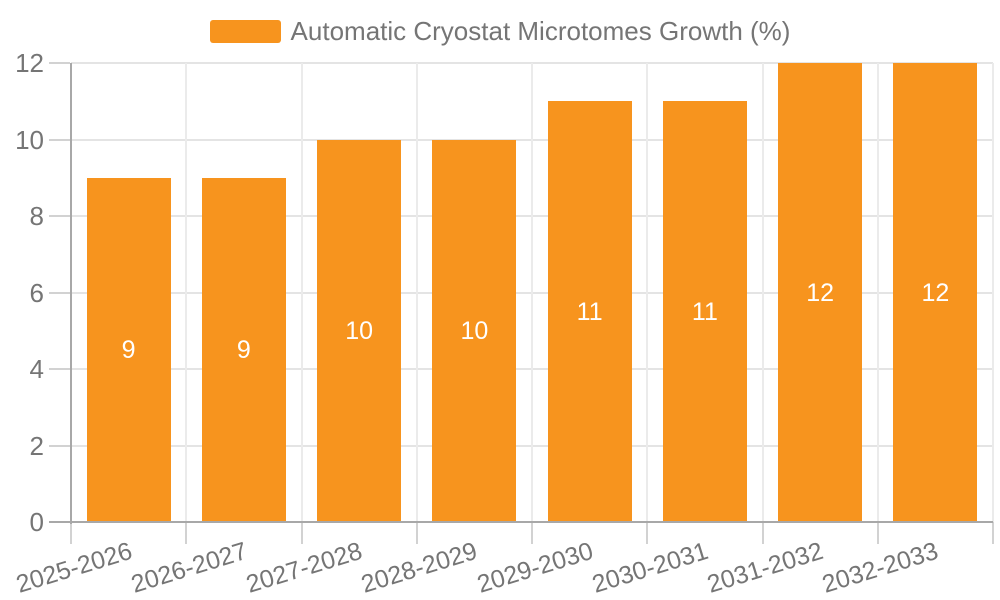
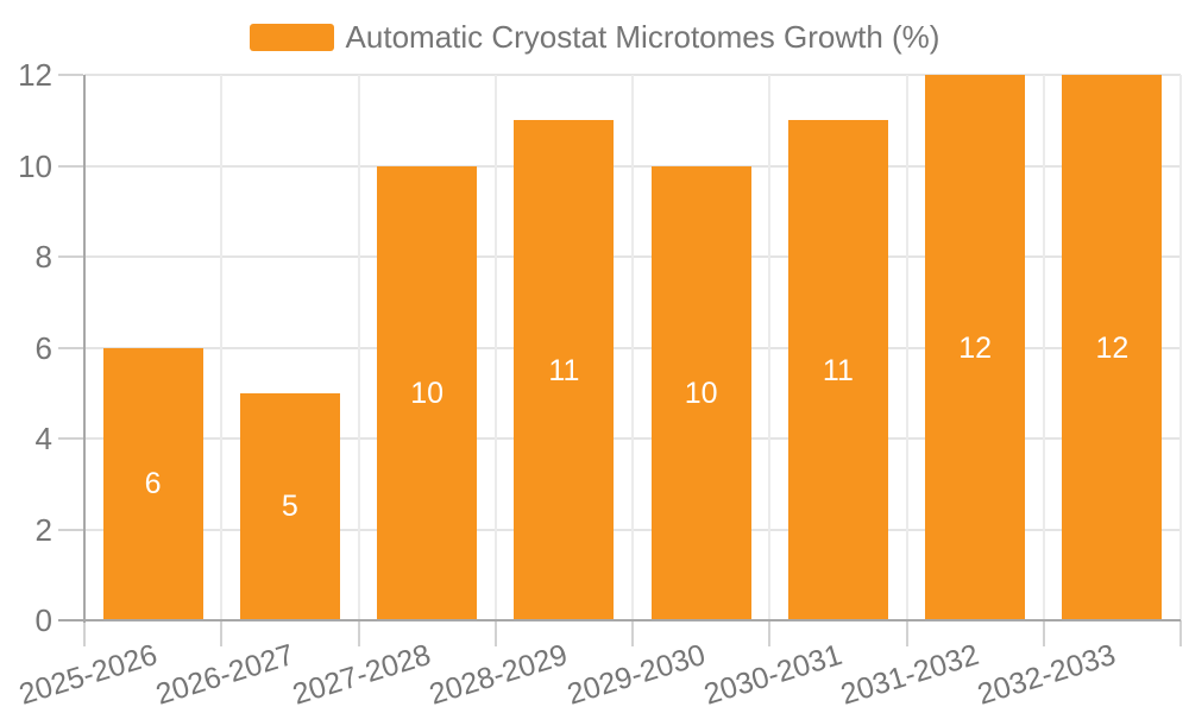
2025-2026: 9 -> 6
2026-2027: 9 -> 5
2028-2029: 10 -> 11
2029-2030: 11 -> 10
